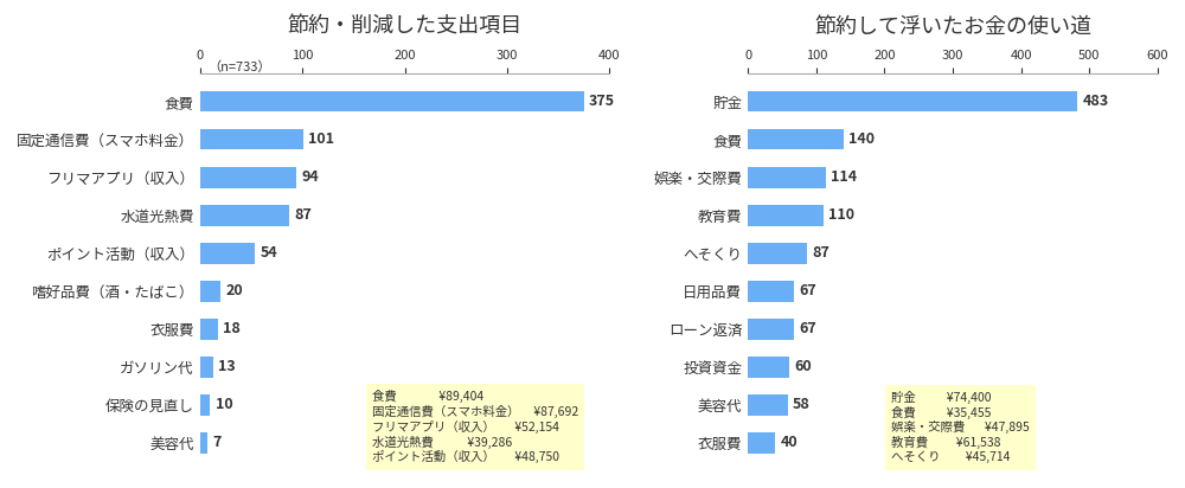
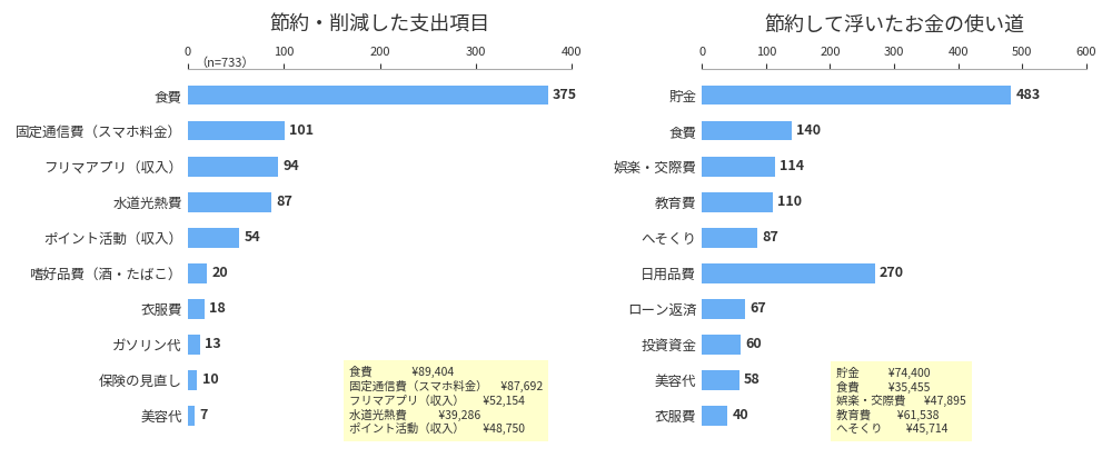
節約して浮いたお金の使い道/日用品費: 67 -> 270
